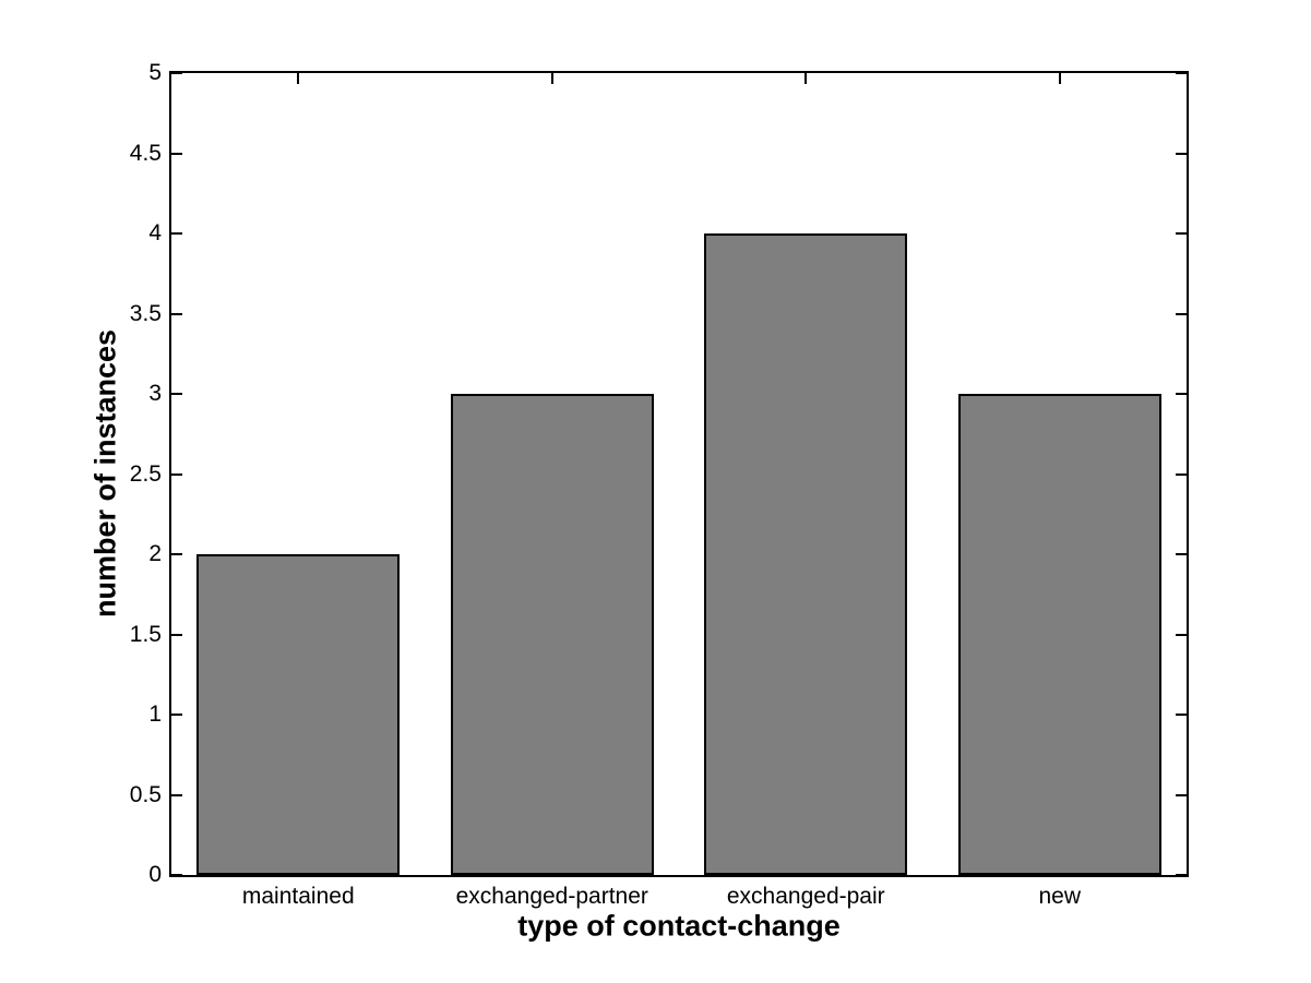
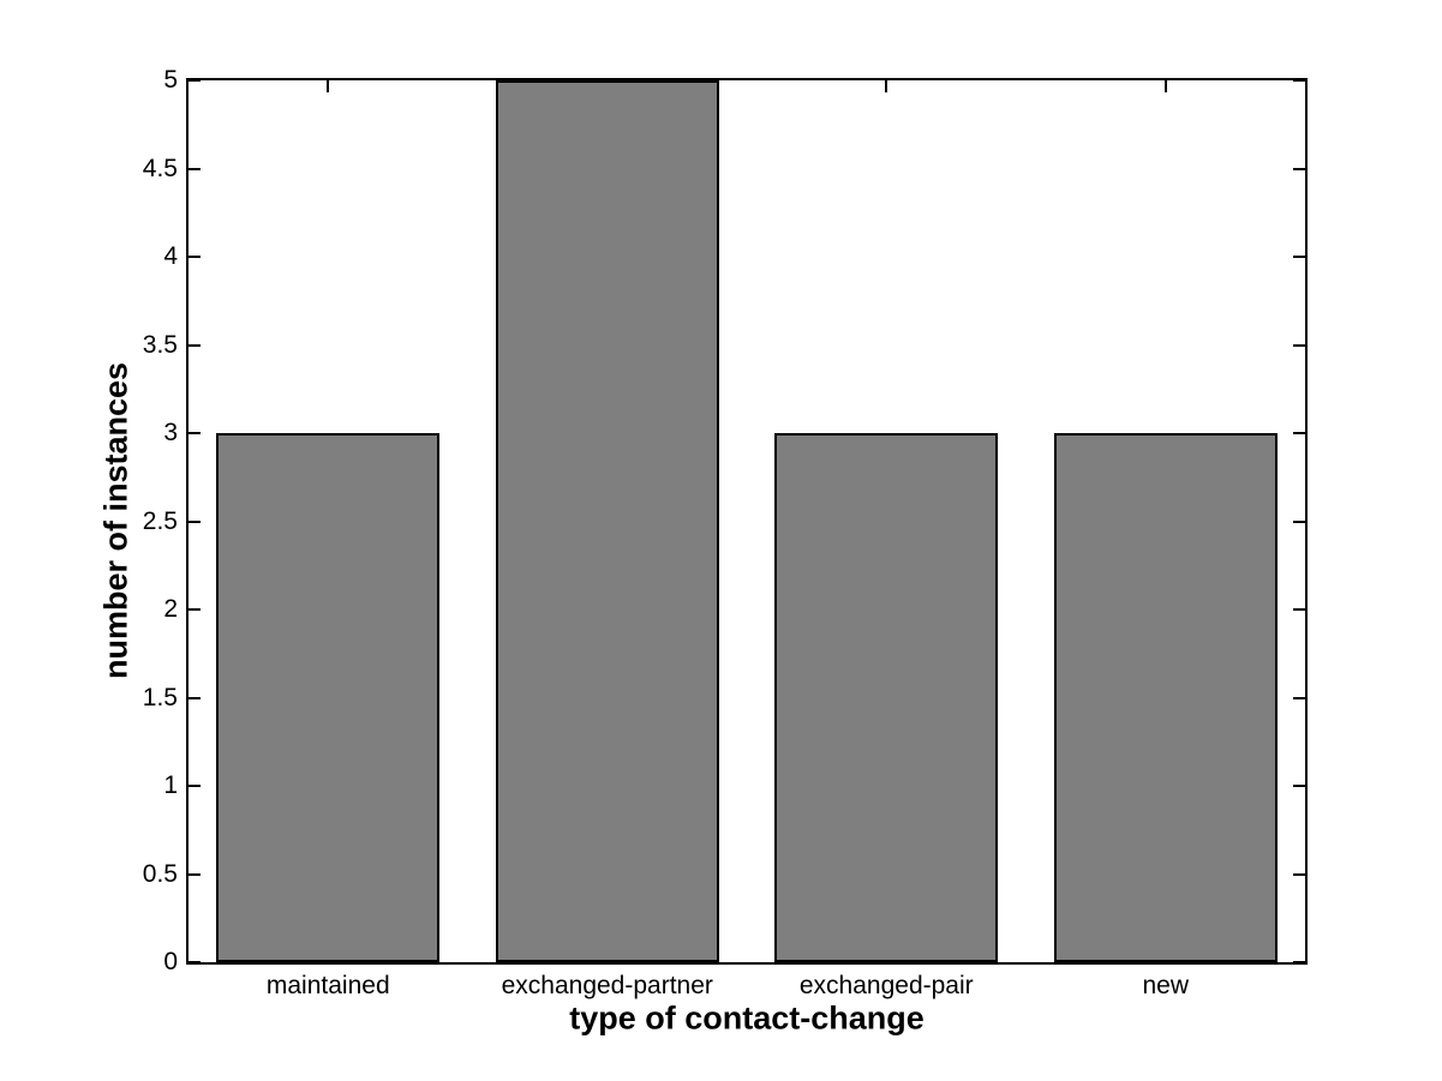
maintained: 2 -> 3
exchanged-partner: 3 -> 5
exchanged-pair: 4 -> 3
